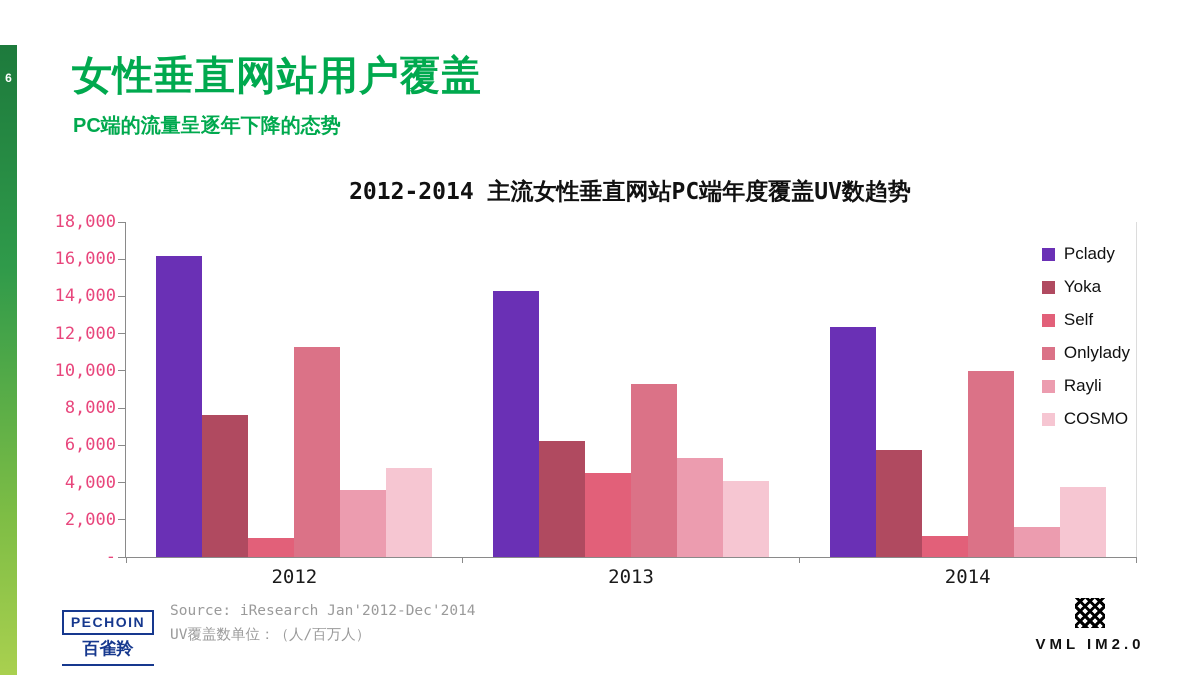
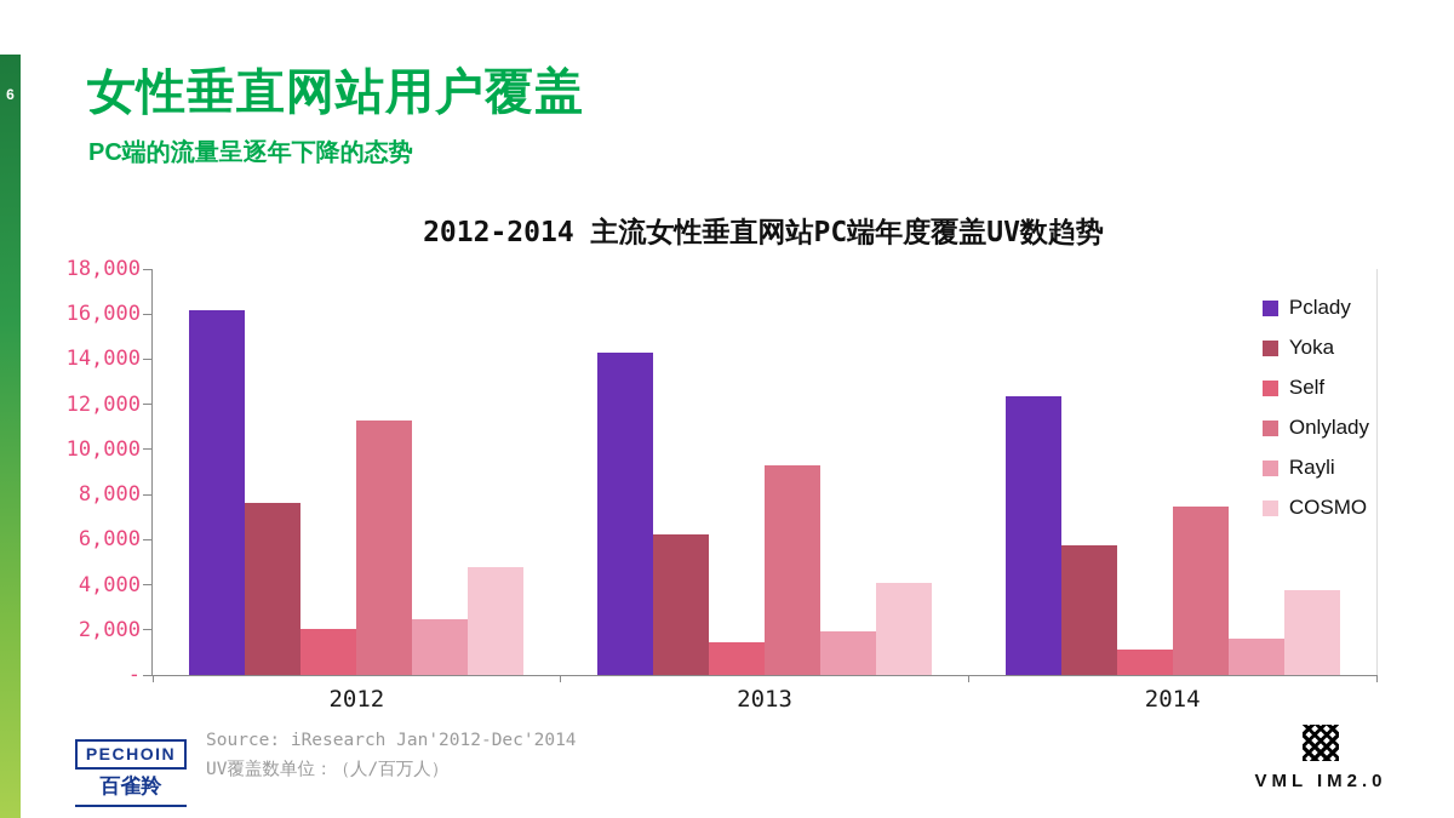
Self/2012: 1000 -> 2000
Rayli/2012: 3600 -> 2400
Self/2013: 4500 -> 1400
Rayli/2013: 5300 -> 2000
Onlylady/2014: 10000 -> 7400
